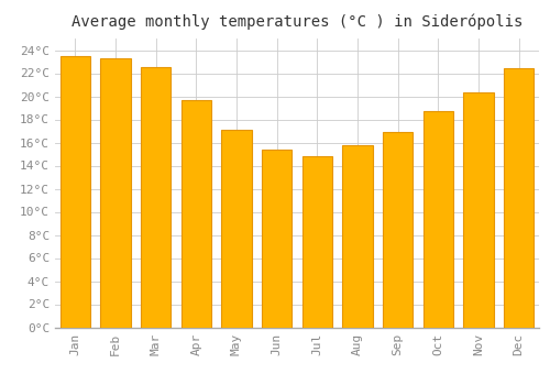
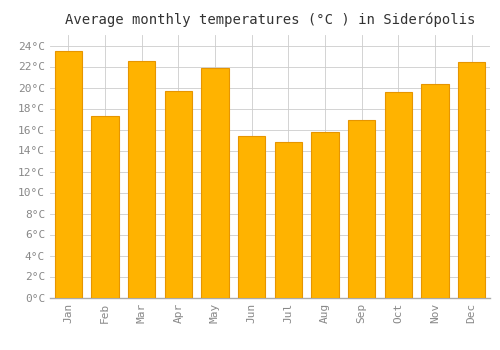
Feb: 23.3°C -> 17.3°C
May: 17.1°C -> 21.9°C
Oct: 18.7°C -> 19.6°C
